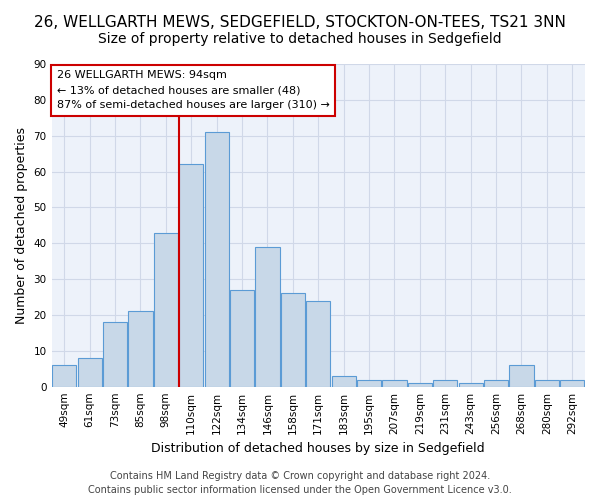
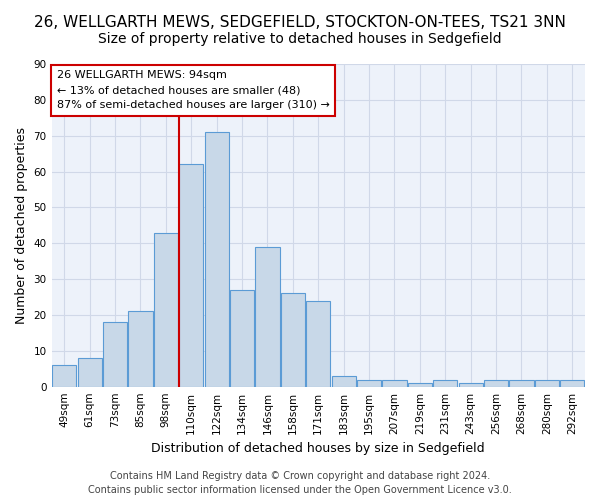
268sqm: 6 -> 2
